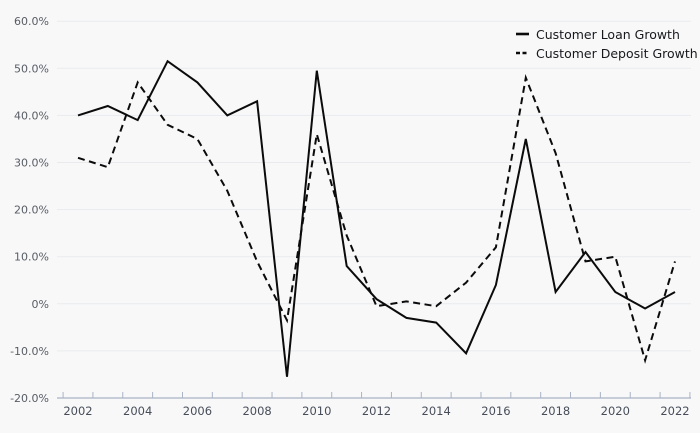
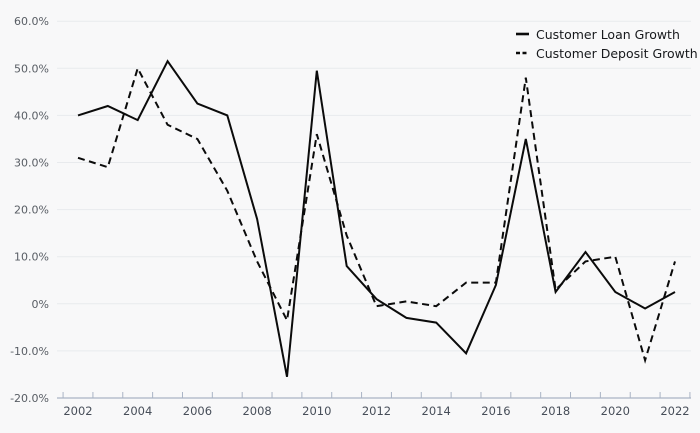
Customer Deposit Growth/2004: 47% -> 50%
Customer Loan Growth/2006: 47% -> 42%
Customer Loan Growth/2008: 43% -> 18%
Customer Deposit Growth/2016: 12% -> 4%
Customer Deposit Growth/2018: 32% -> 3%
